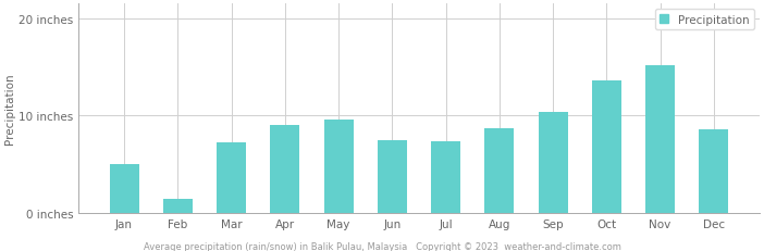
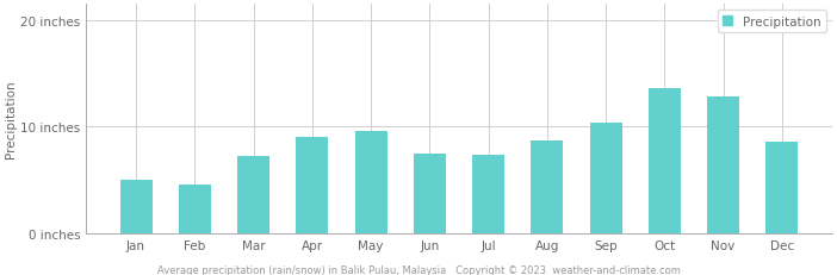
Feb: 1.4 inches -> 4.6 inches
Nov: 15.2 inches -> 12.8 inches
